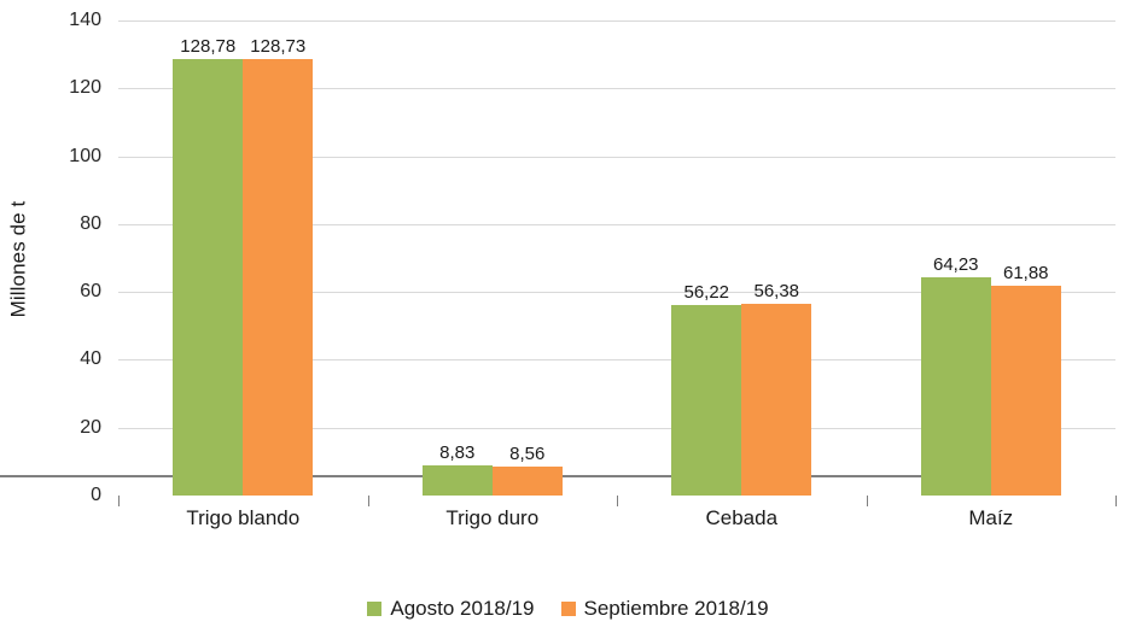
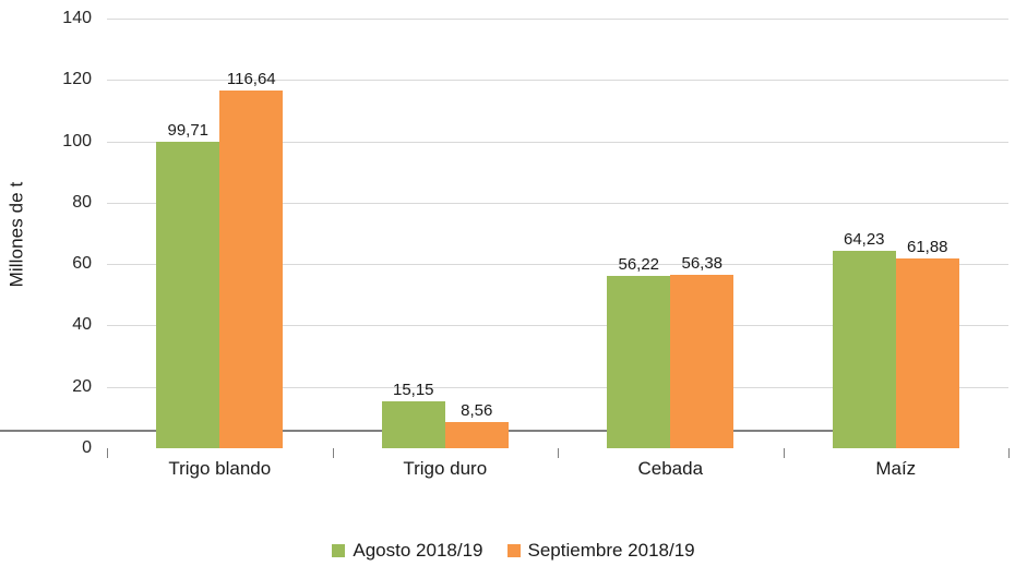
Agosto 2018/19/Trigo blando: 128,78 -> 99,71
Septiembre 2018/19/Trigo blando: 128,73 -> 116,64
Agosto 2018/19/Trigo duro: 8,83 -> 15,15
